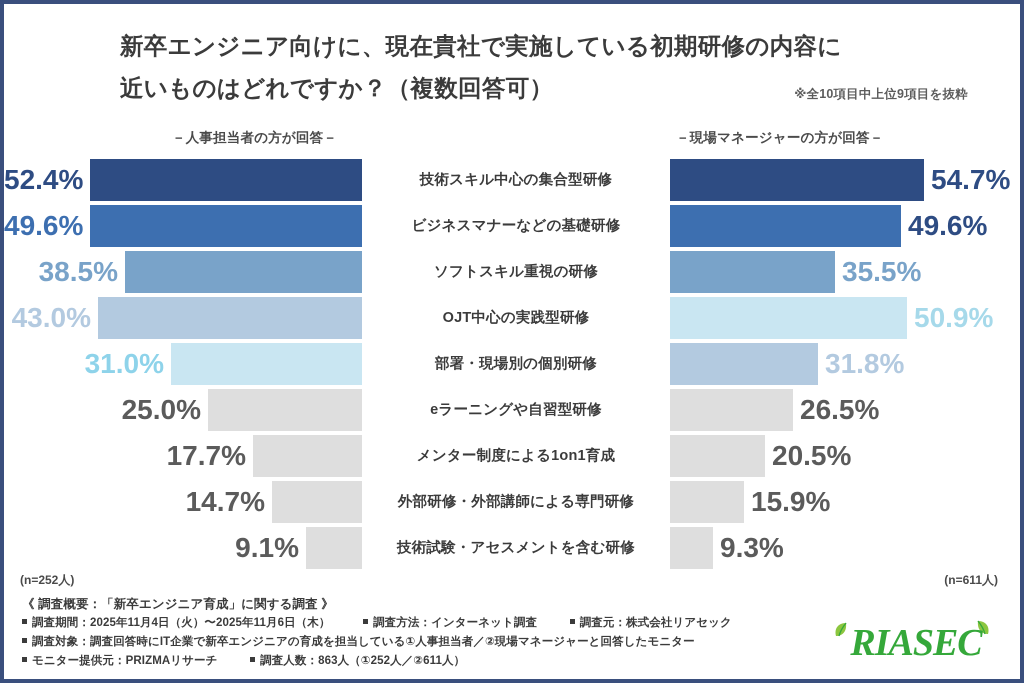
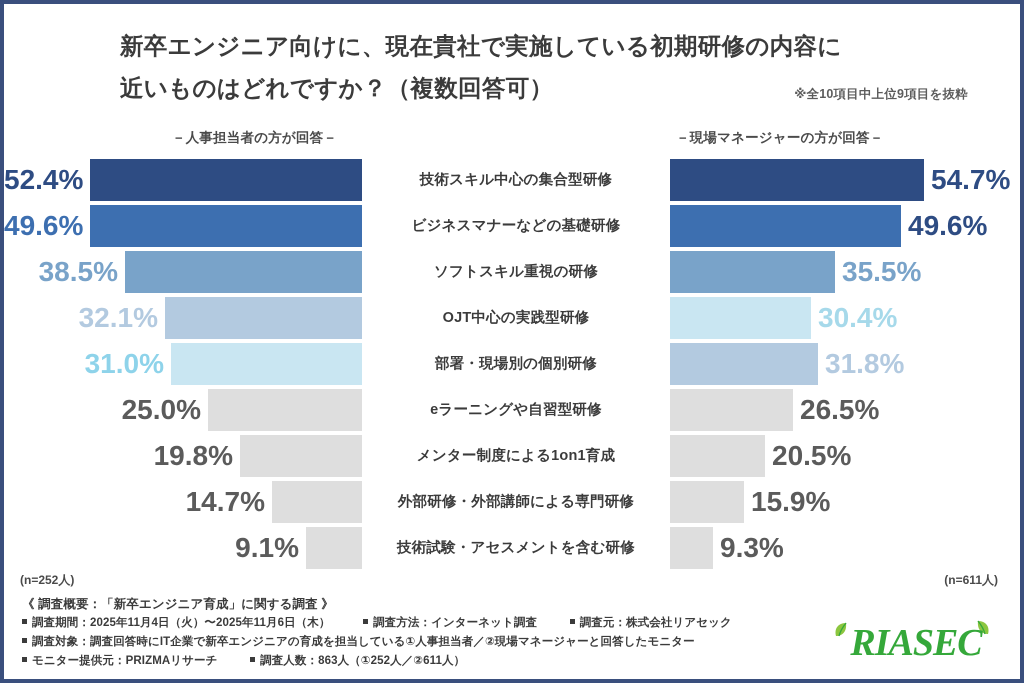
－人事担当者の方が回答－/OJT中心の実践型研修: 43.0% -> 32.1%
－現場マネージャーの方が回答－/OJT中心の実践型研修: 50.9% -> 30.4%
－人事担当者の方が回答－/メンター制度による1on1育成: 17.7% -> 19.8%
